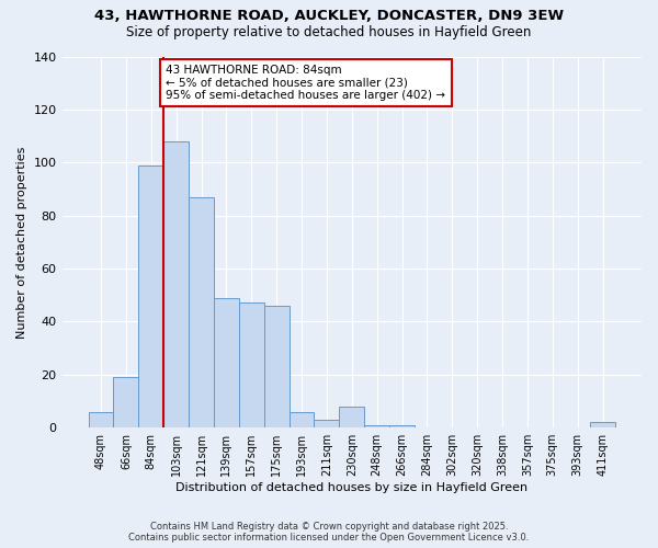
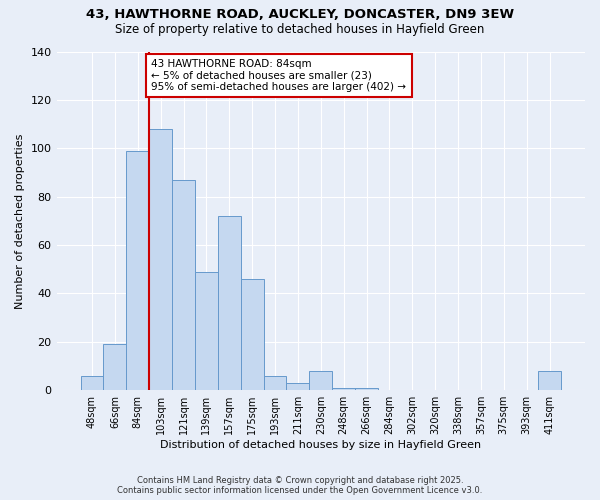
157sqm: 47 -> 72
411sqm: 2 -> 8
